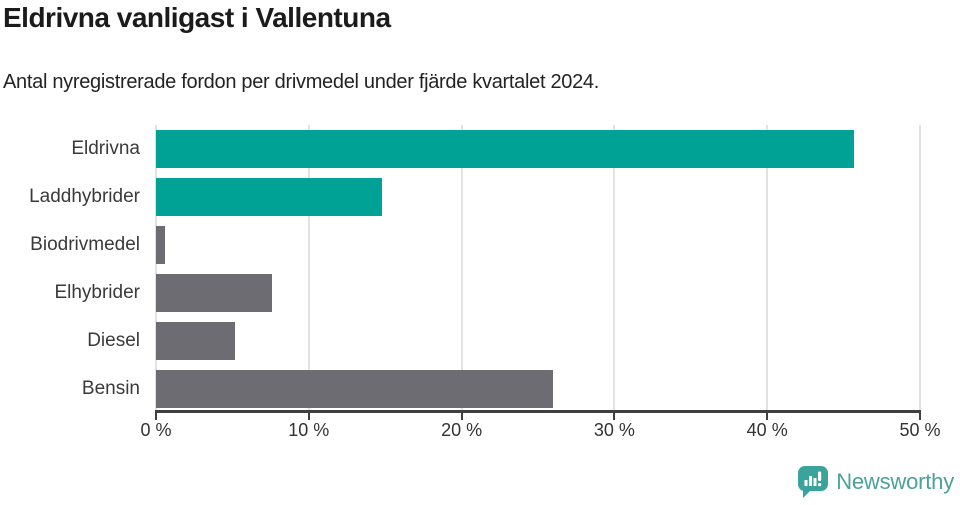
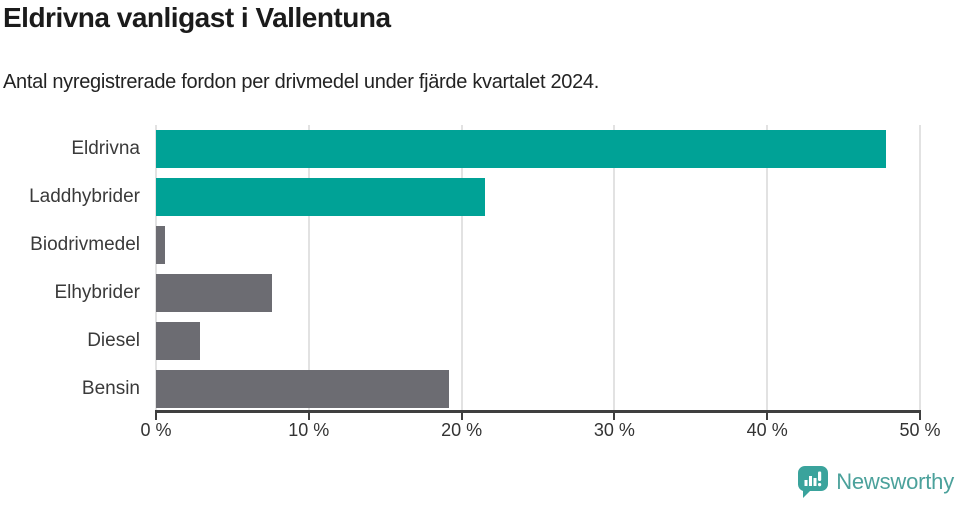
Eldrivna: 45.7% -> 47.8%
Laddhybrider: 14.8% -> 21.5%
Diesel: 5.2% -> 2.9%
Bensin: 26.0% -> 19.2%
